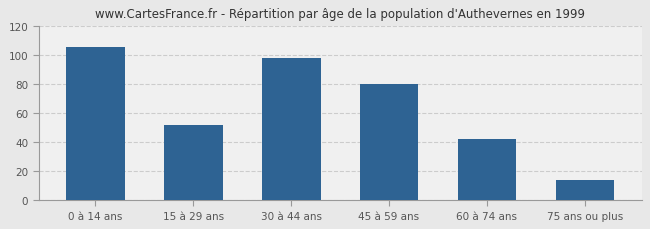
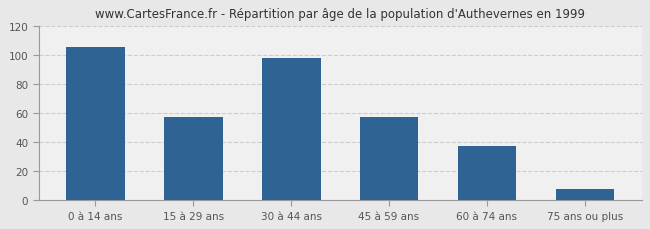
15 à 29 ans: 52 -> 57
45 à 59 ans: 80 -> 57
60 à 74 ans: 42 -> 37
75 ans ou plus: 14 -> 8
